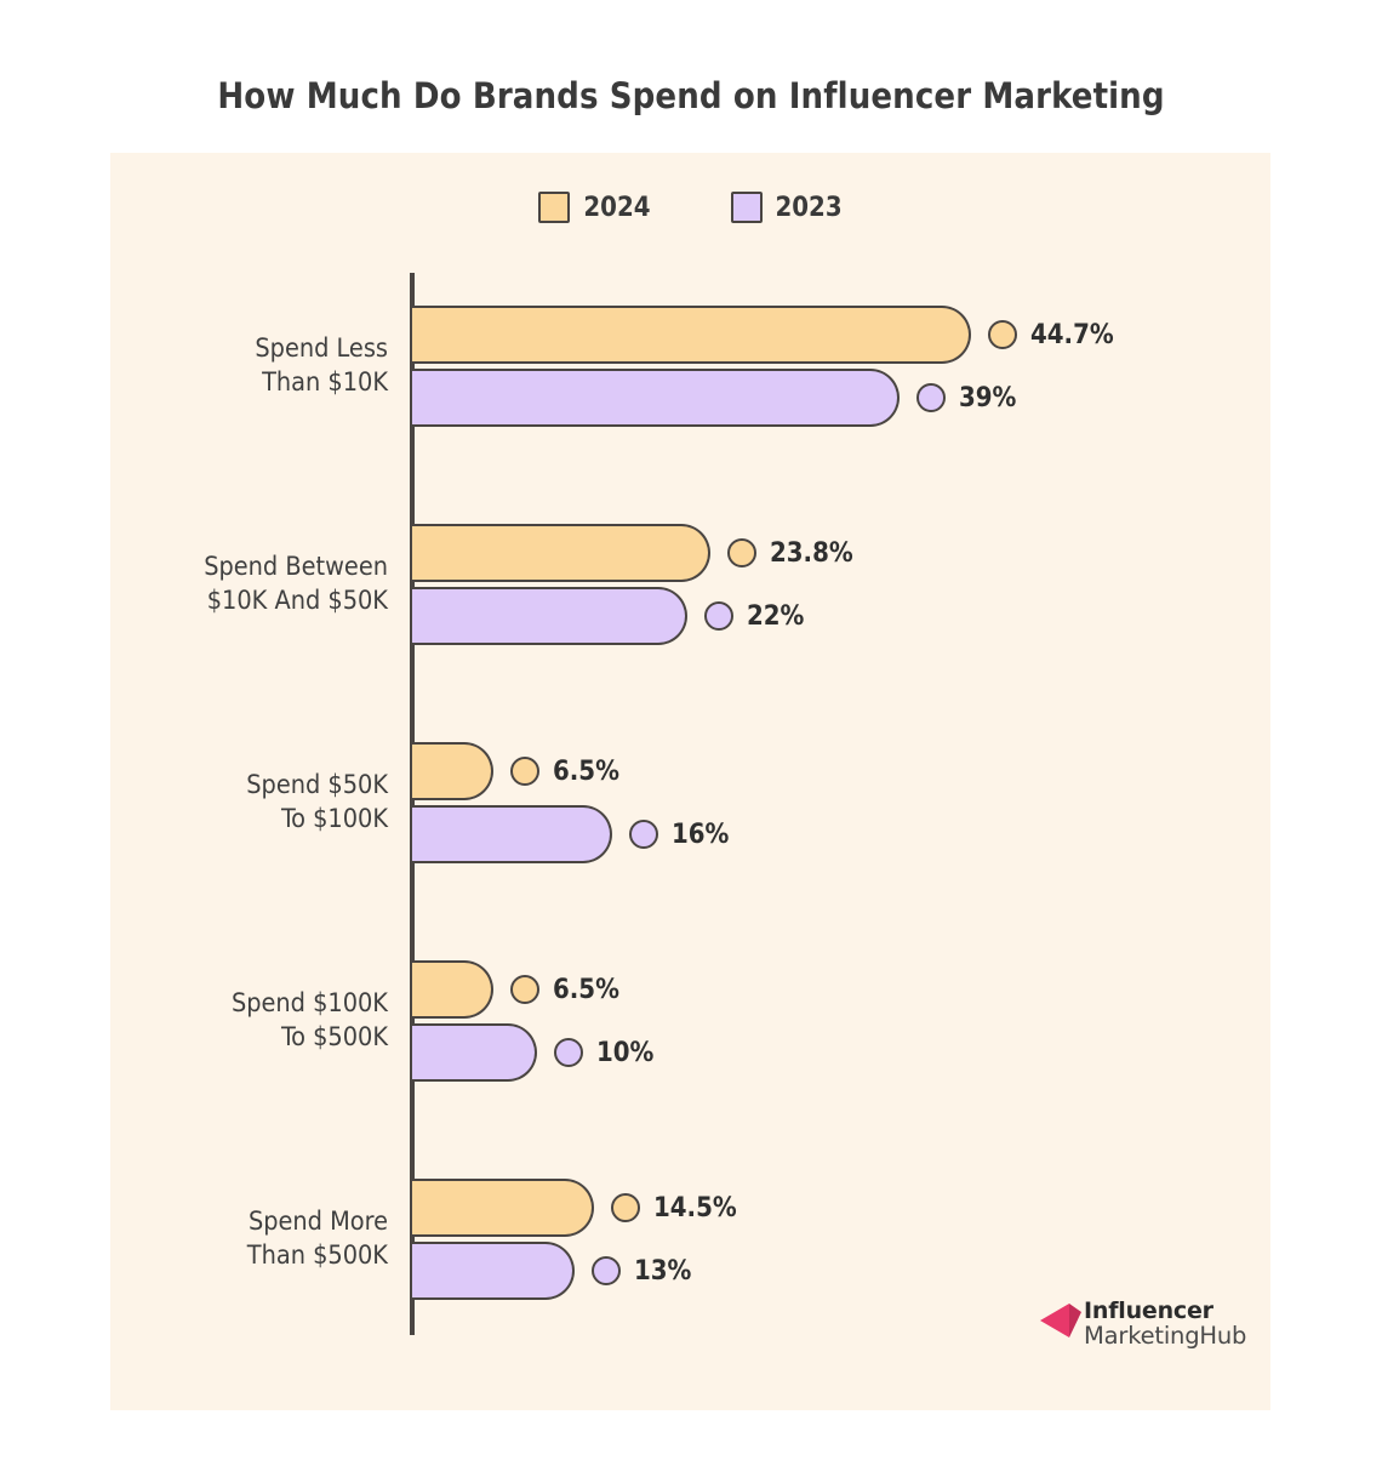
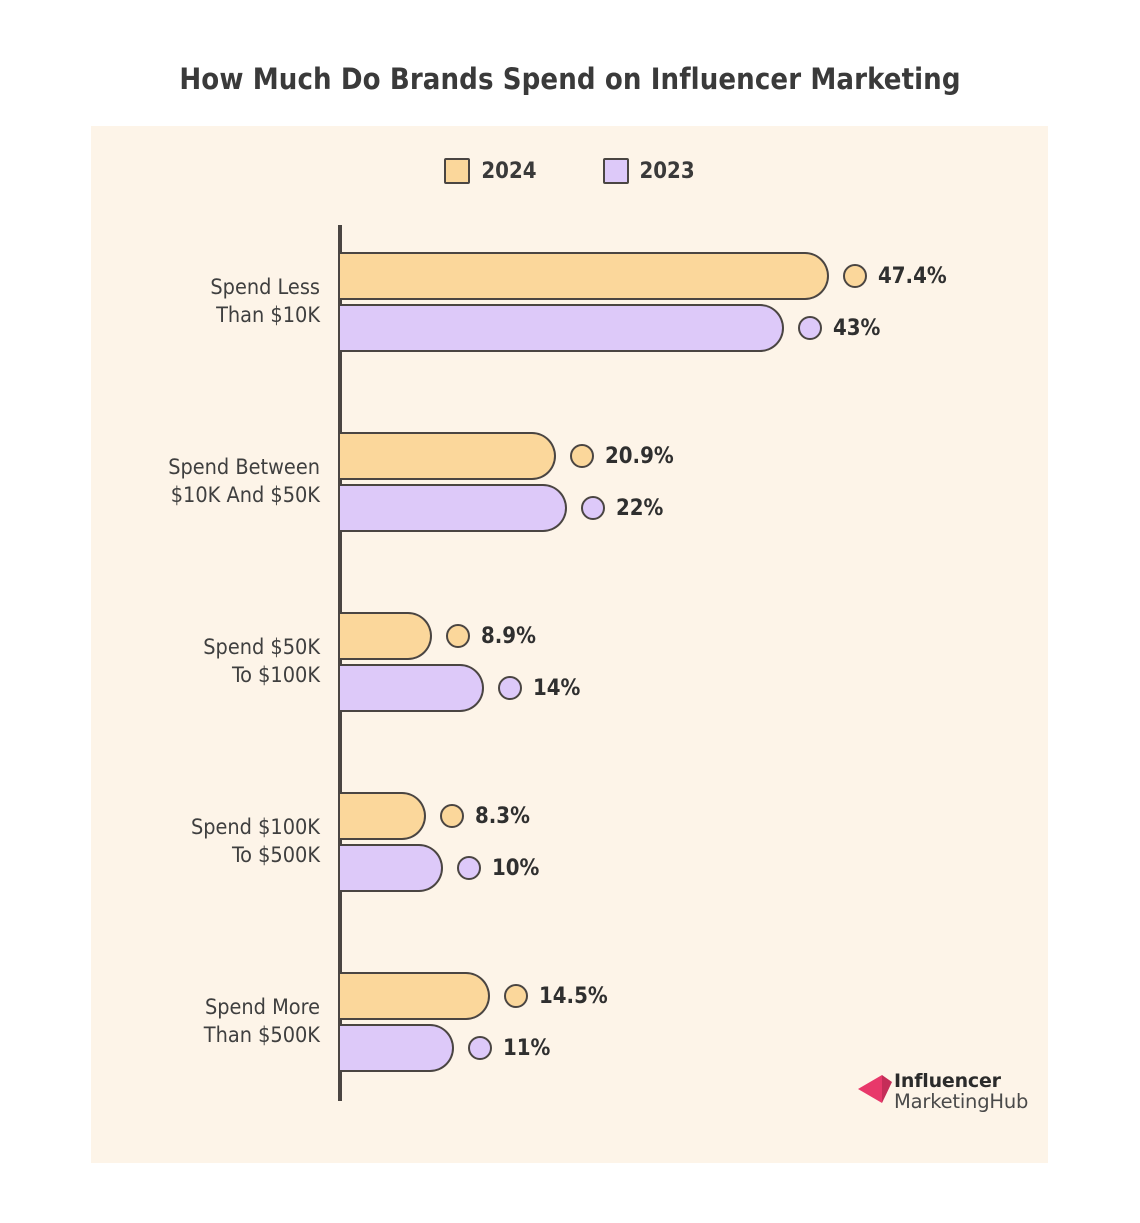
2024/Spend Less Than $10K: 44.7% -> 47.4%
2023/Spend Less Than $10K: 39% -> 43%
2024/Spend Between $10K And $50K: 23.8% -> 20.9%
2024/Spend $50K To $100K: 6.5% -> 8.9%
2023/Spend $50K To $100K: 16% -> 14%
2024/Spend $100K To $500K: 6.5% -> 8.3%
2023/Spend More Than $500K: 13% -> 11%
